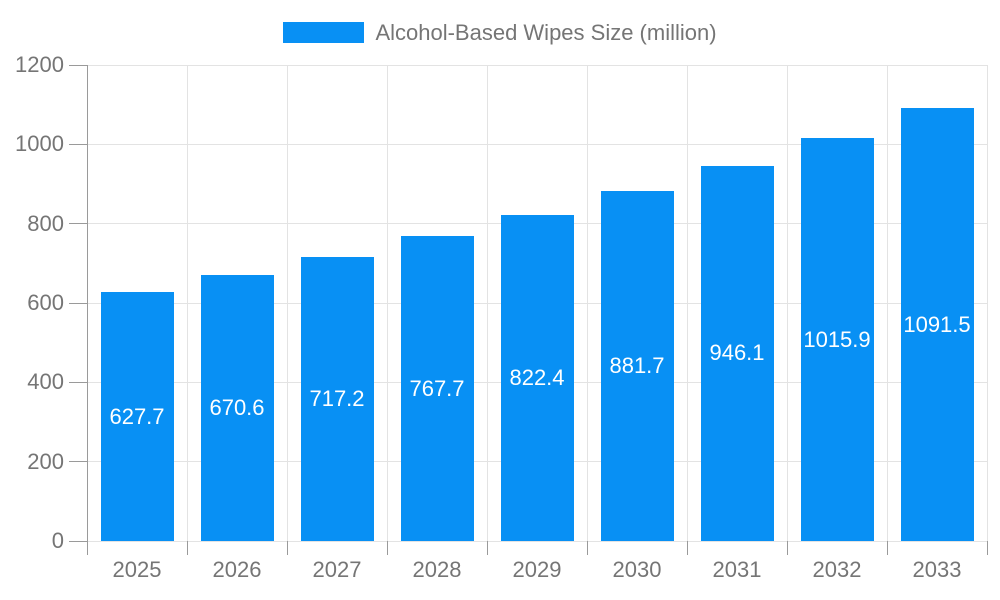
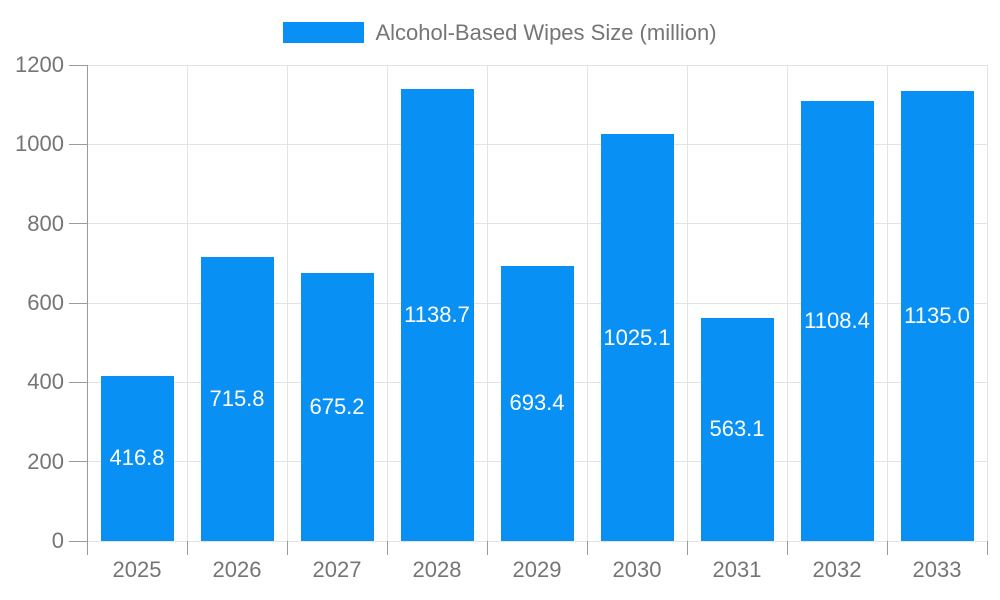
2025: 627.7 -> 416.8
2026: 670.6 -> 715.8
2027: 717.2 -> 675.2
2028: 767.7 -> 1138.7
2029: 822.4 -> 693.4
2030: 881.7 -> 1025.1
2031: 946.1 -> 563.1
2032: 1015.9 -> 1108.4
2033: 1091.5 -> 1135.0
